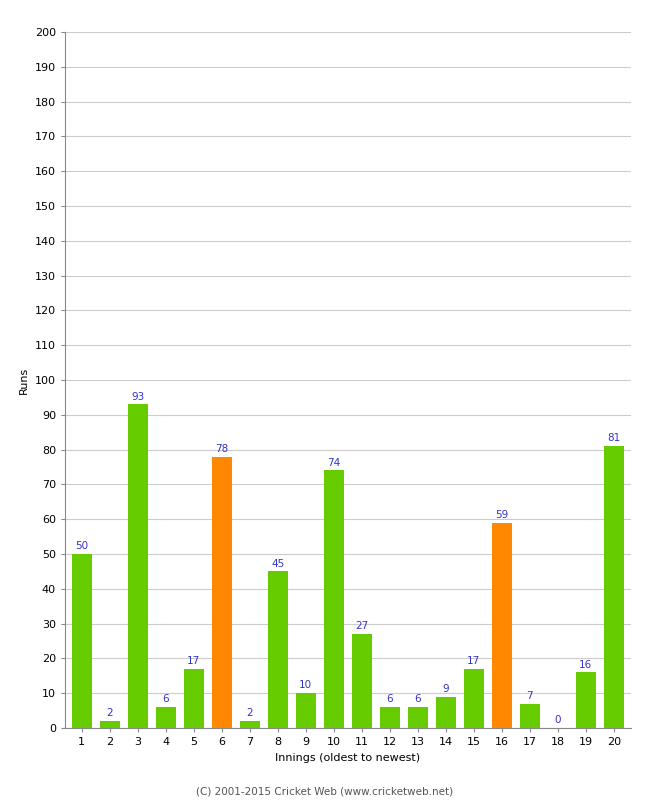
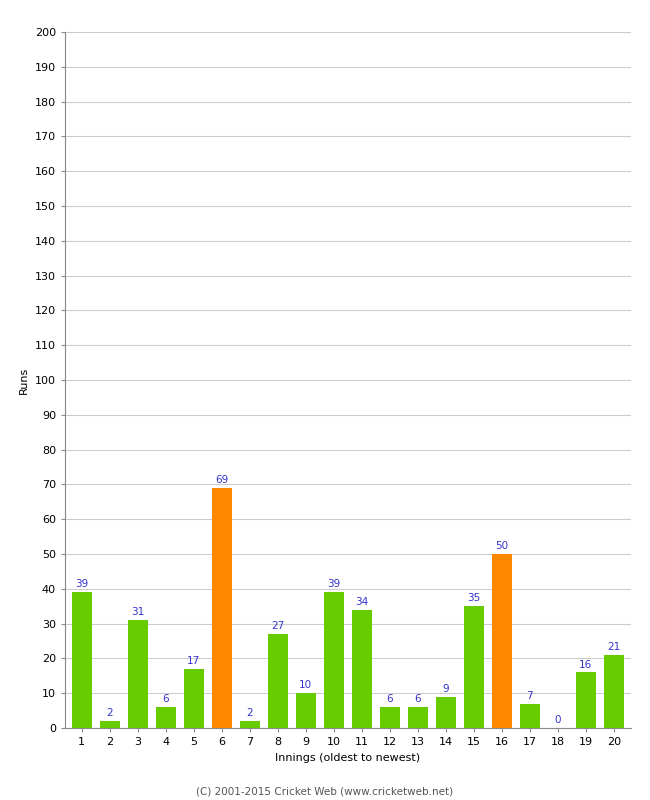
1: 50 -> 39
3: 93 -> 31
6: 78 -> 69
8: 45 -> 27
10: 74 -> 39
11: 27 -> 34
15: 17 -> 35
16: 59 -> 50
20: 81 -> 21
